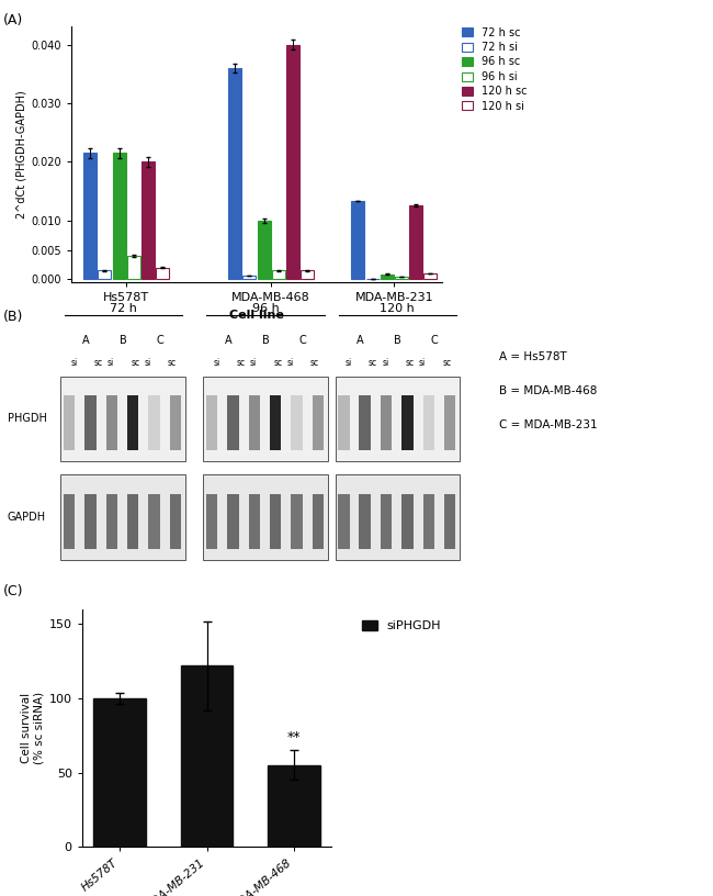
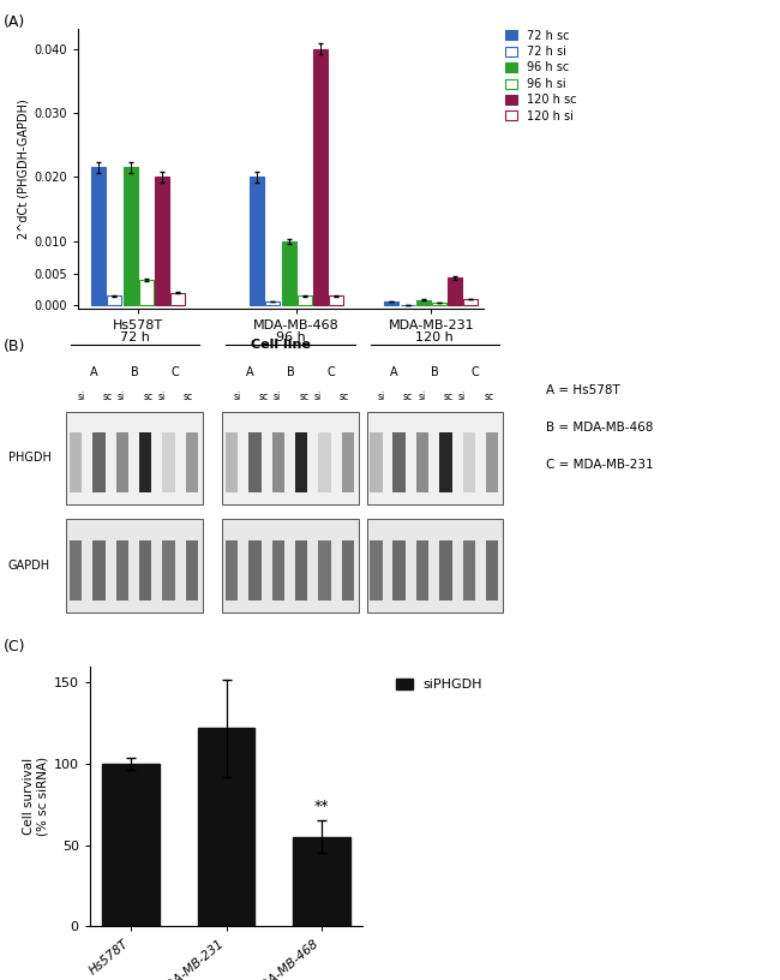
72 h sc/MDA-MB-468: 0.0360 -> 0.0200
72 h sc/MDA-MB-231: 0.0134 -> 0.0006
120 h sc/MDA-MB-231: 0.0126 -> 0.0043
